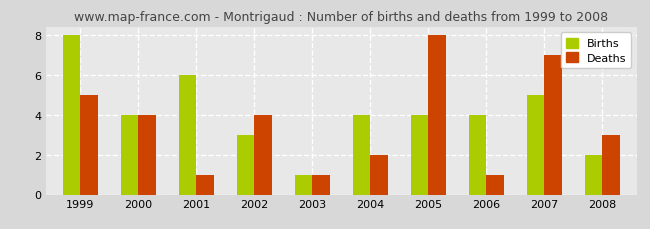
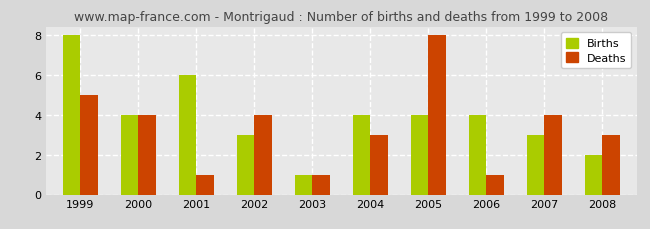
Deaths/2004: 2 -> 3
Births/2007: 5 -> 3
Deaths/2007: 7 -> 4
